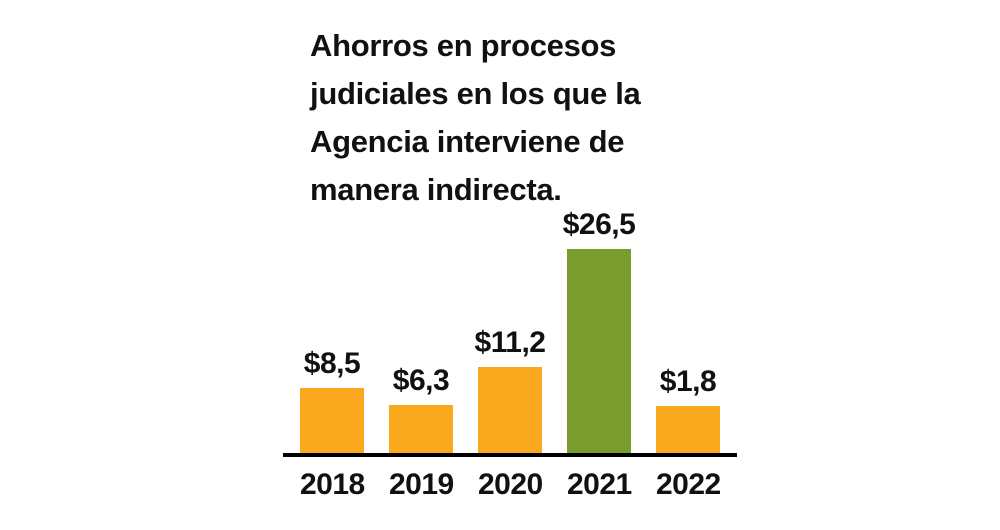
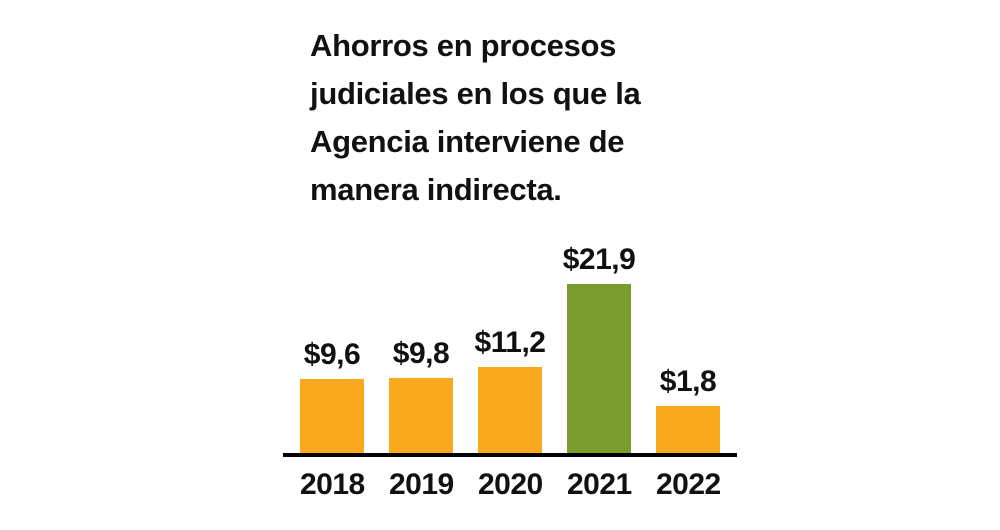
2018: $8,5 -> $9,6
2019: $6,3 -> $9,8
2021: $26,5 -> $21,9
